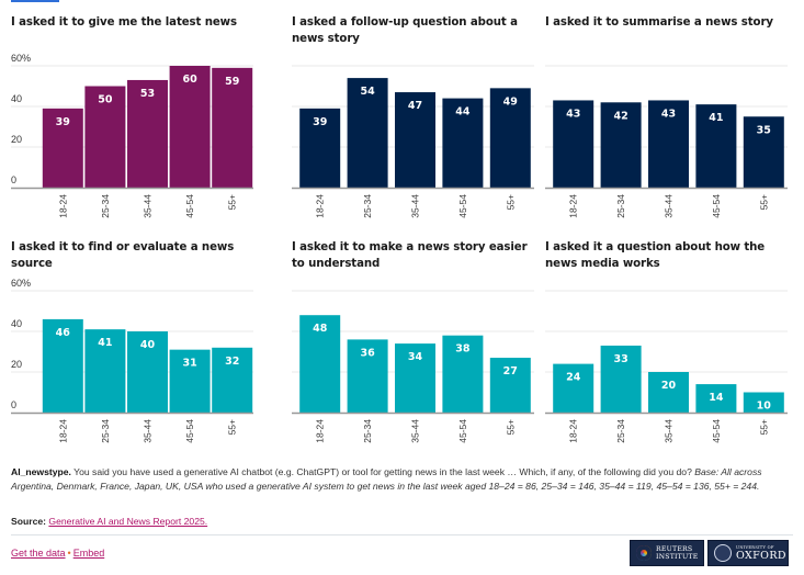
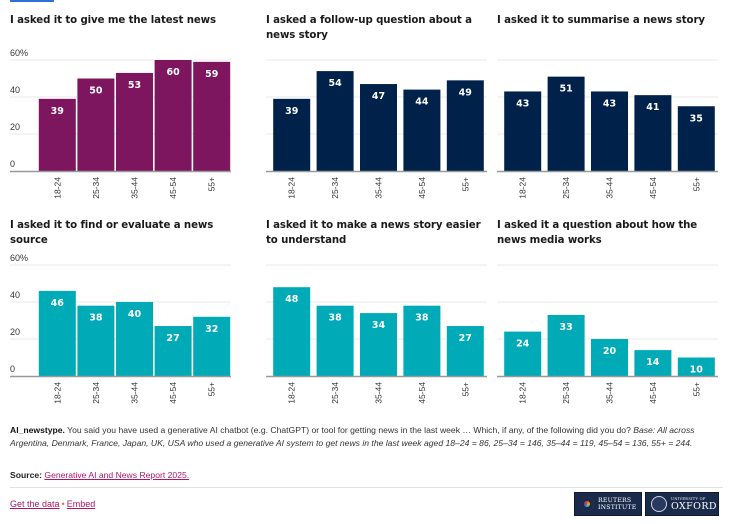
I asked it to summarise a news story/25-34: 42 -> 51
I asked it to find or evaluate a news source/25-34: 41 -> 38
I asked it to find or evaluate a news source/45-54: 31 -> 27
I asked it to make a news story easier to understand/25-34: 36 -> 38
